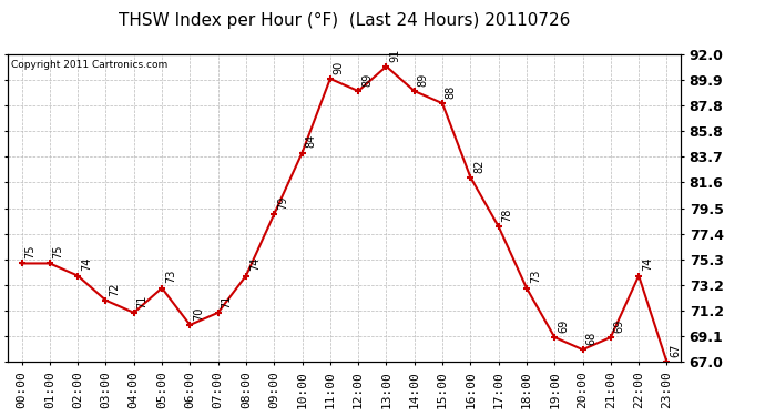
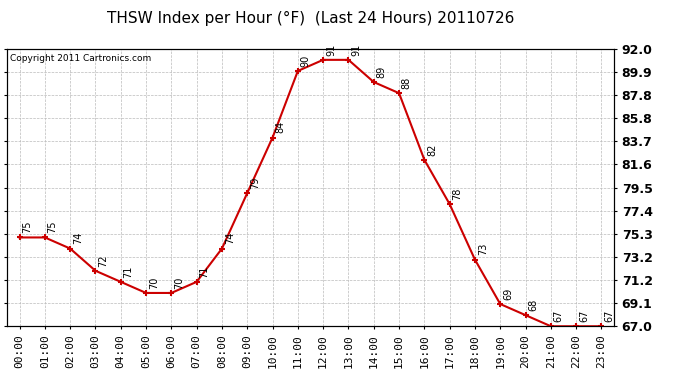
05:00: 73 -> 70
12:00: 89 -> 91
21:00: 69 -> 67
22:00: 74 -> 67
